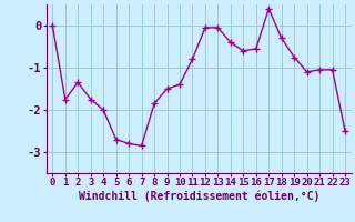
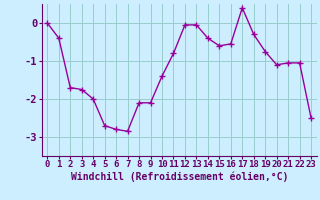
1: -1.75 -> -0.40
2: -1.35 -> -1.70
8: -1.85 -> -2.10
9: -1.50 -> -2.10
